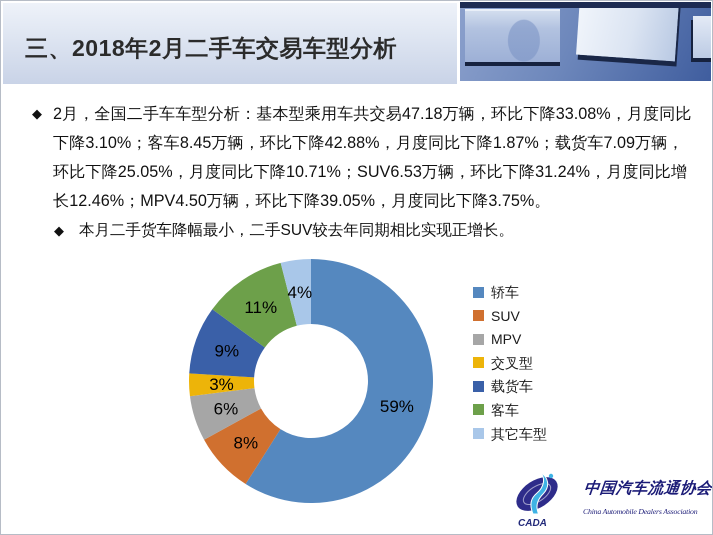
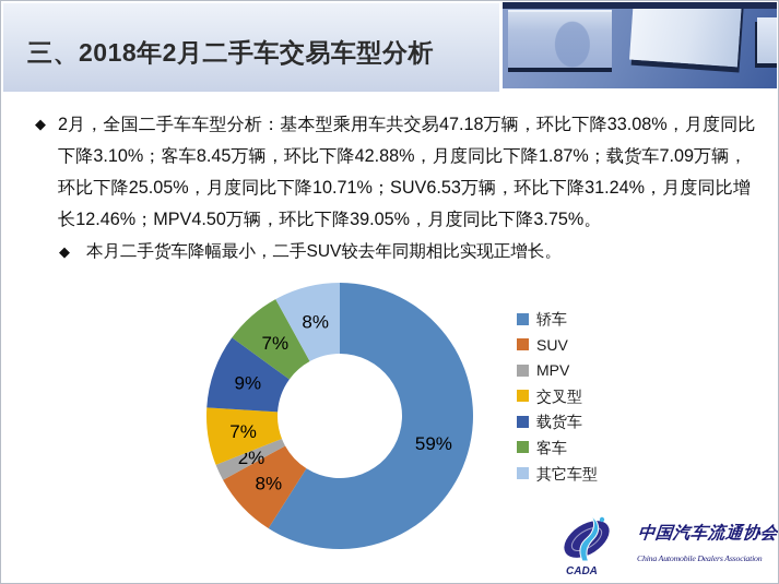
MPV: 6% -> 2%
交叉型: 3% -> 7%
客车: 11% -> 7%
其它车型: 4% -> 8%
